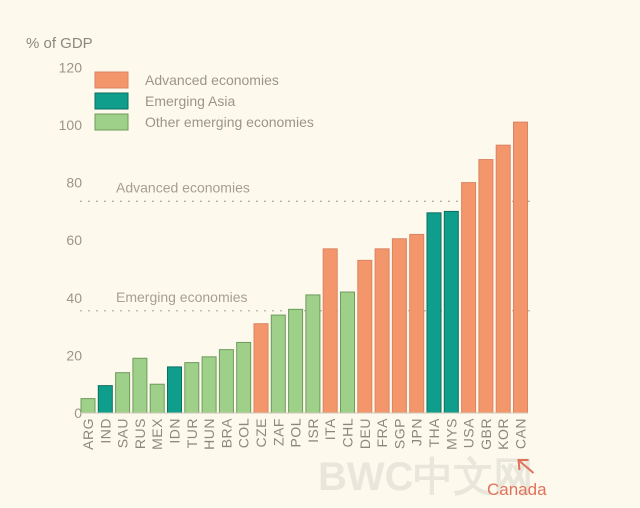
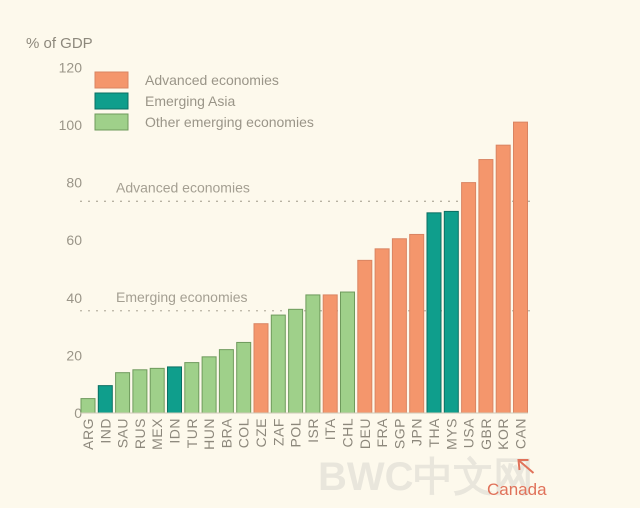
RUS: 19 -> 15
MEX: 10 -> 16
ITA: 57 -> 41
